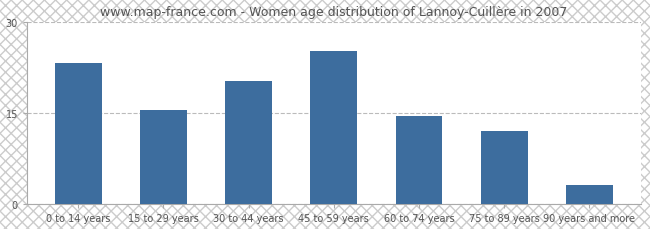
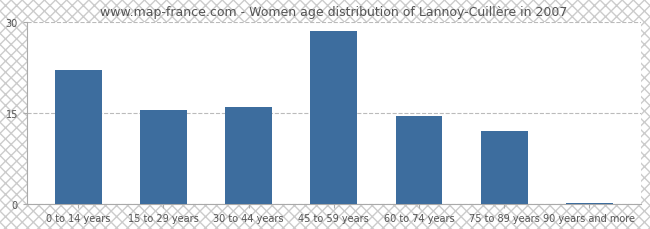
0 to 14 years: 23.2 -> 22.0
30 to 44 years: 20.2 -> 16.0
45 to 59 years: 25.2 -> 28.5
90 years and more: 3.2 -> 0.3
